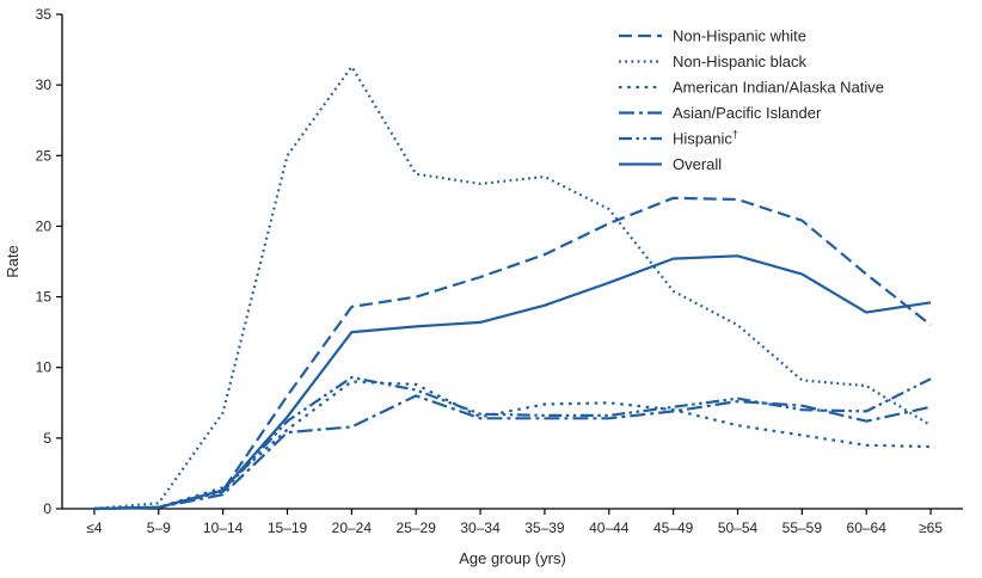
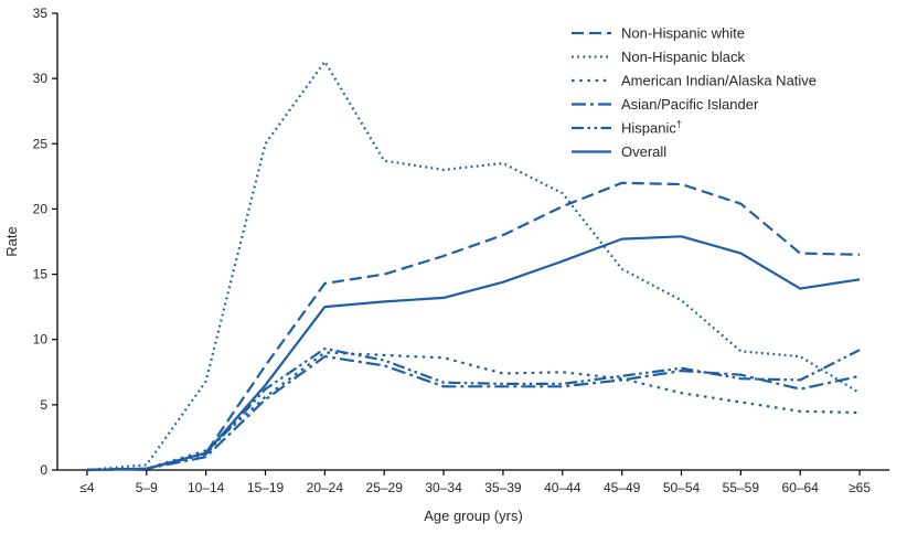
Asian/Pacific Islander/20–24: 5.8 -> 8.7
American Indian/Alaska Native/30–34: 6.5 -> 8.6
Non-Hispanic white/≥65: 13.0 -> 16.5
